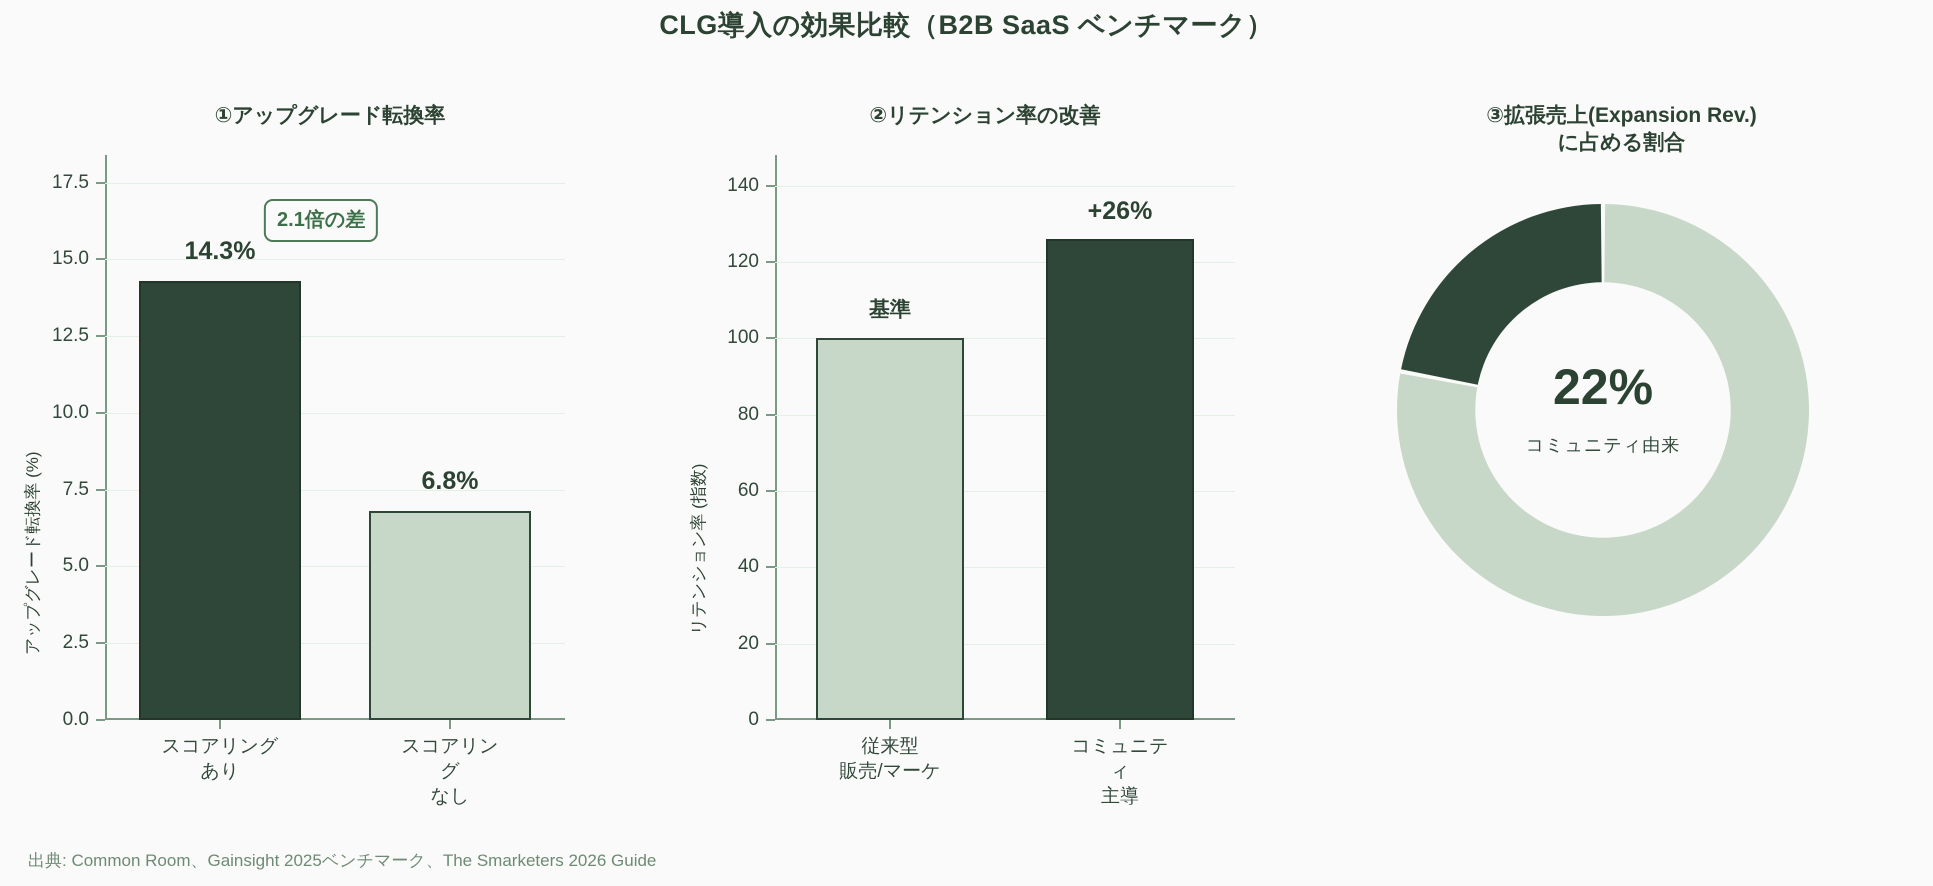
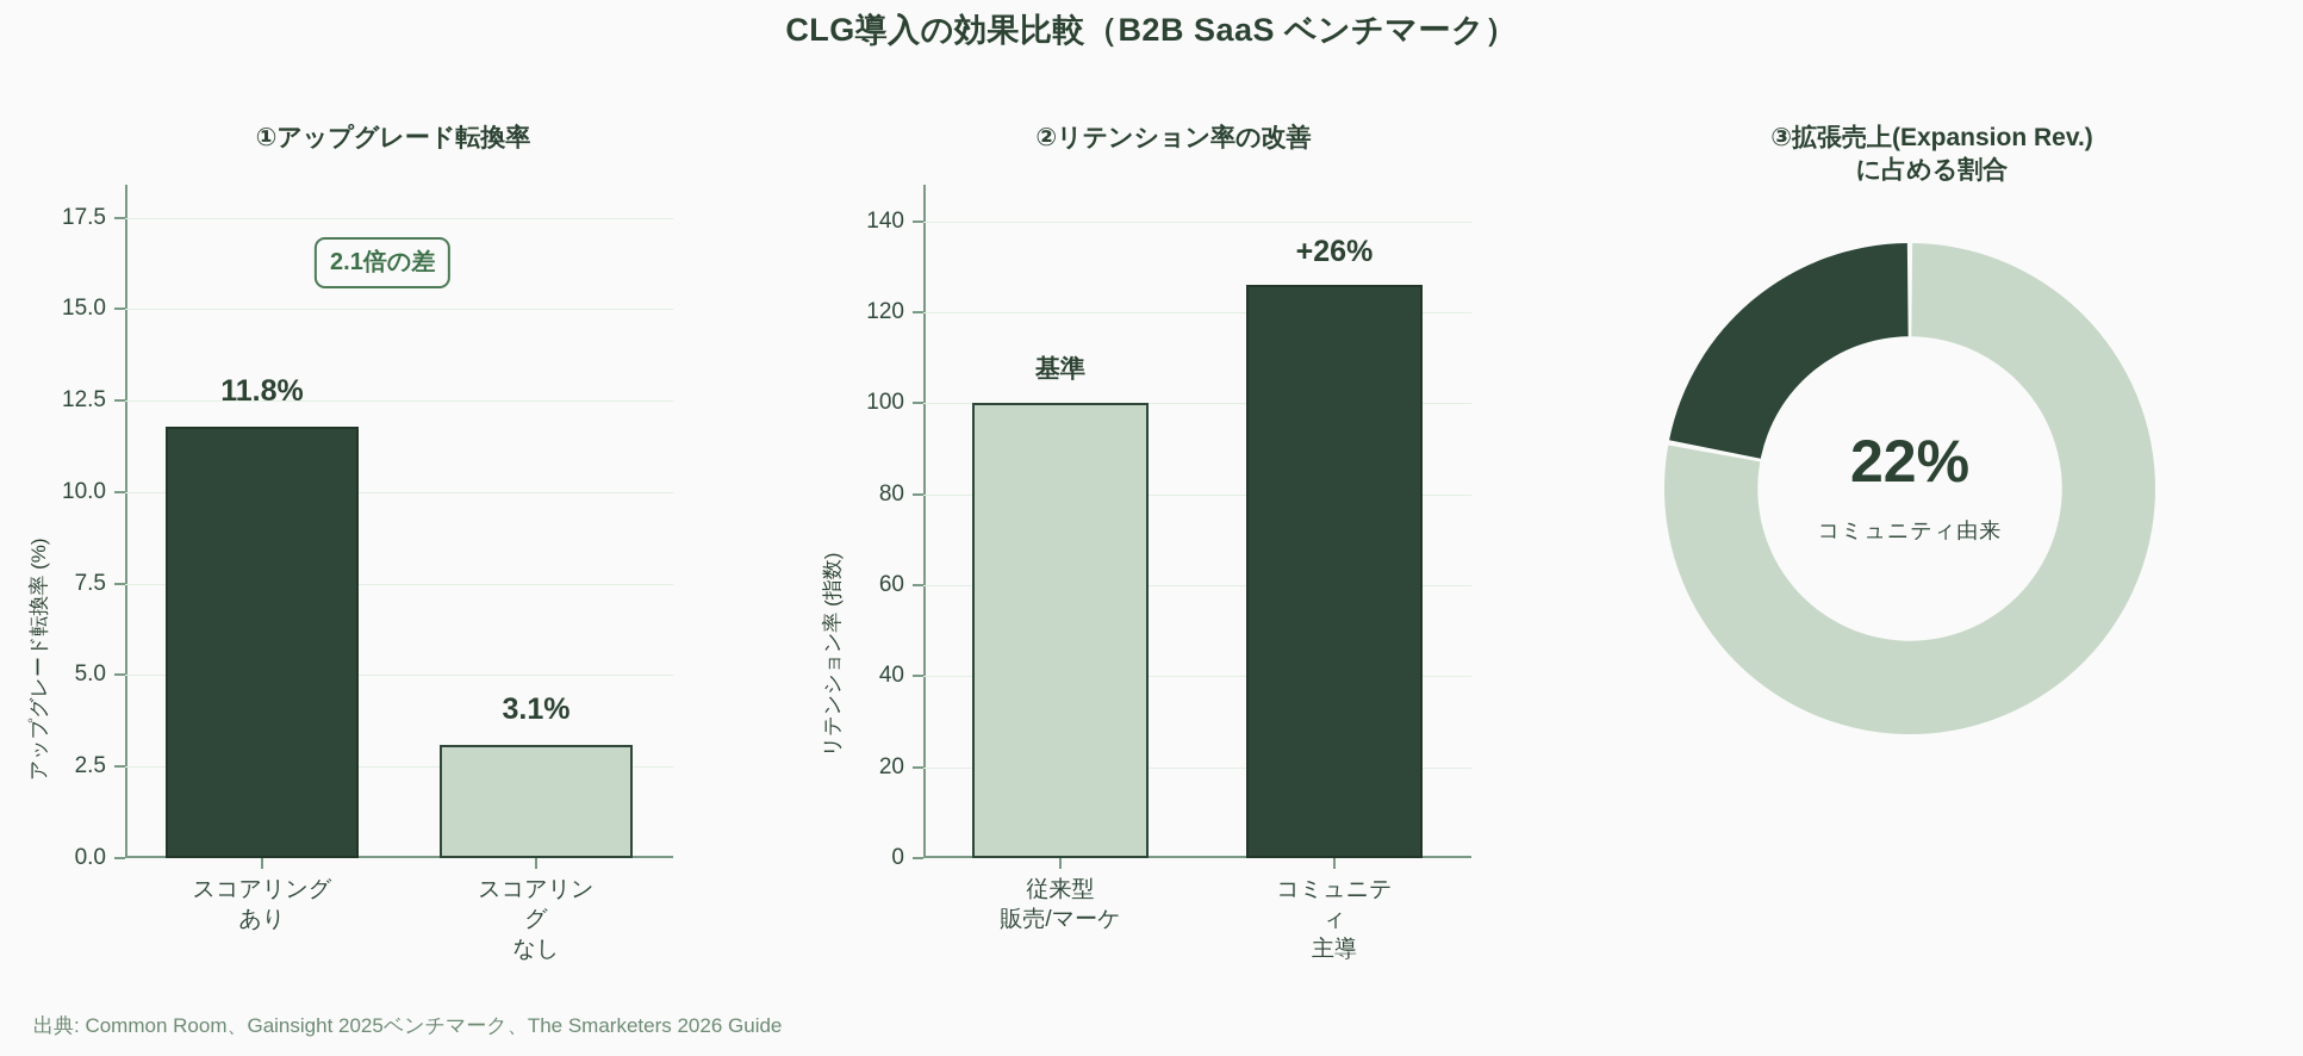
①アップグレード転換率/スコアリング あり: 14.3% -> 11.8%
①アップグレード転換率/スコアリング なし: 6.8% -> 3.1%
